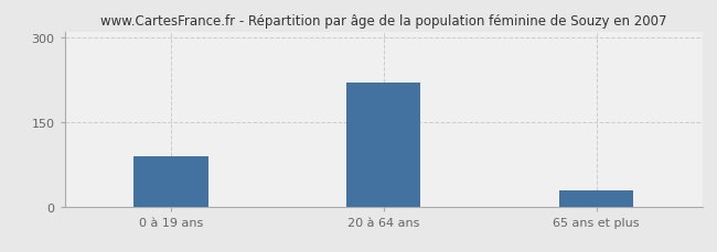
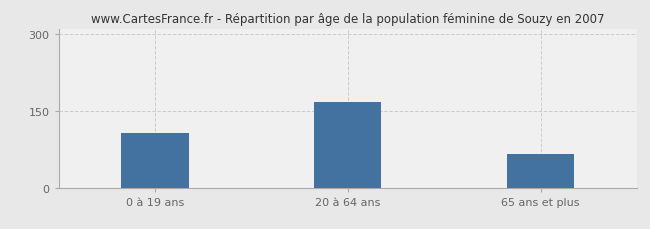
0 à 19 ans: 90 -> 107
20 à 64 ans: 220 -> 168
65 ans et plus: 28 -> 65
